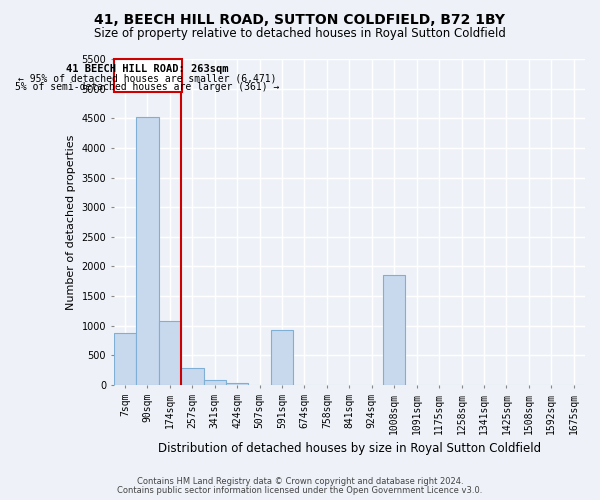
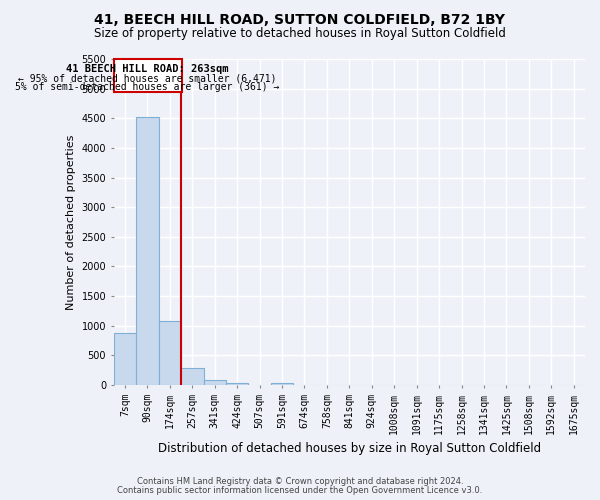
591sqm: 920 -> 30
1008sqm: 1860 -> 0
